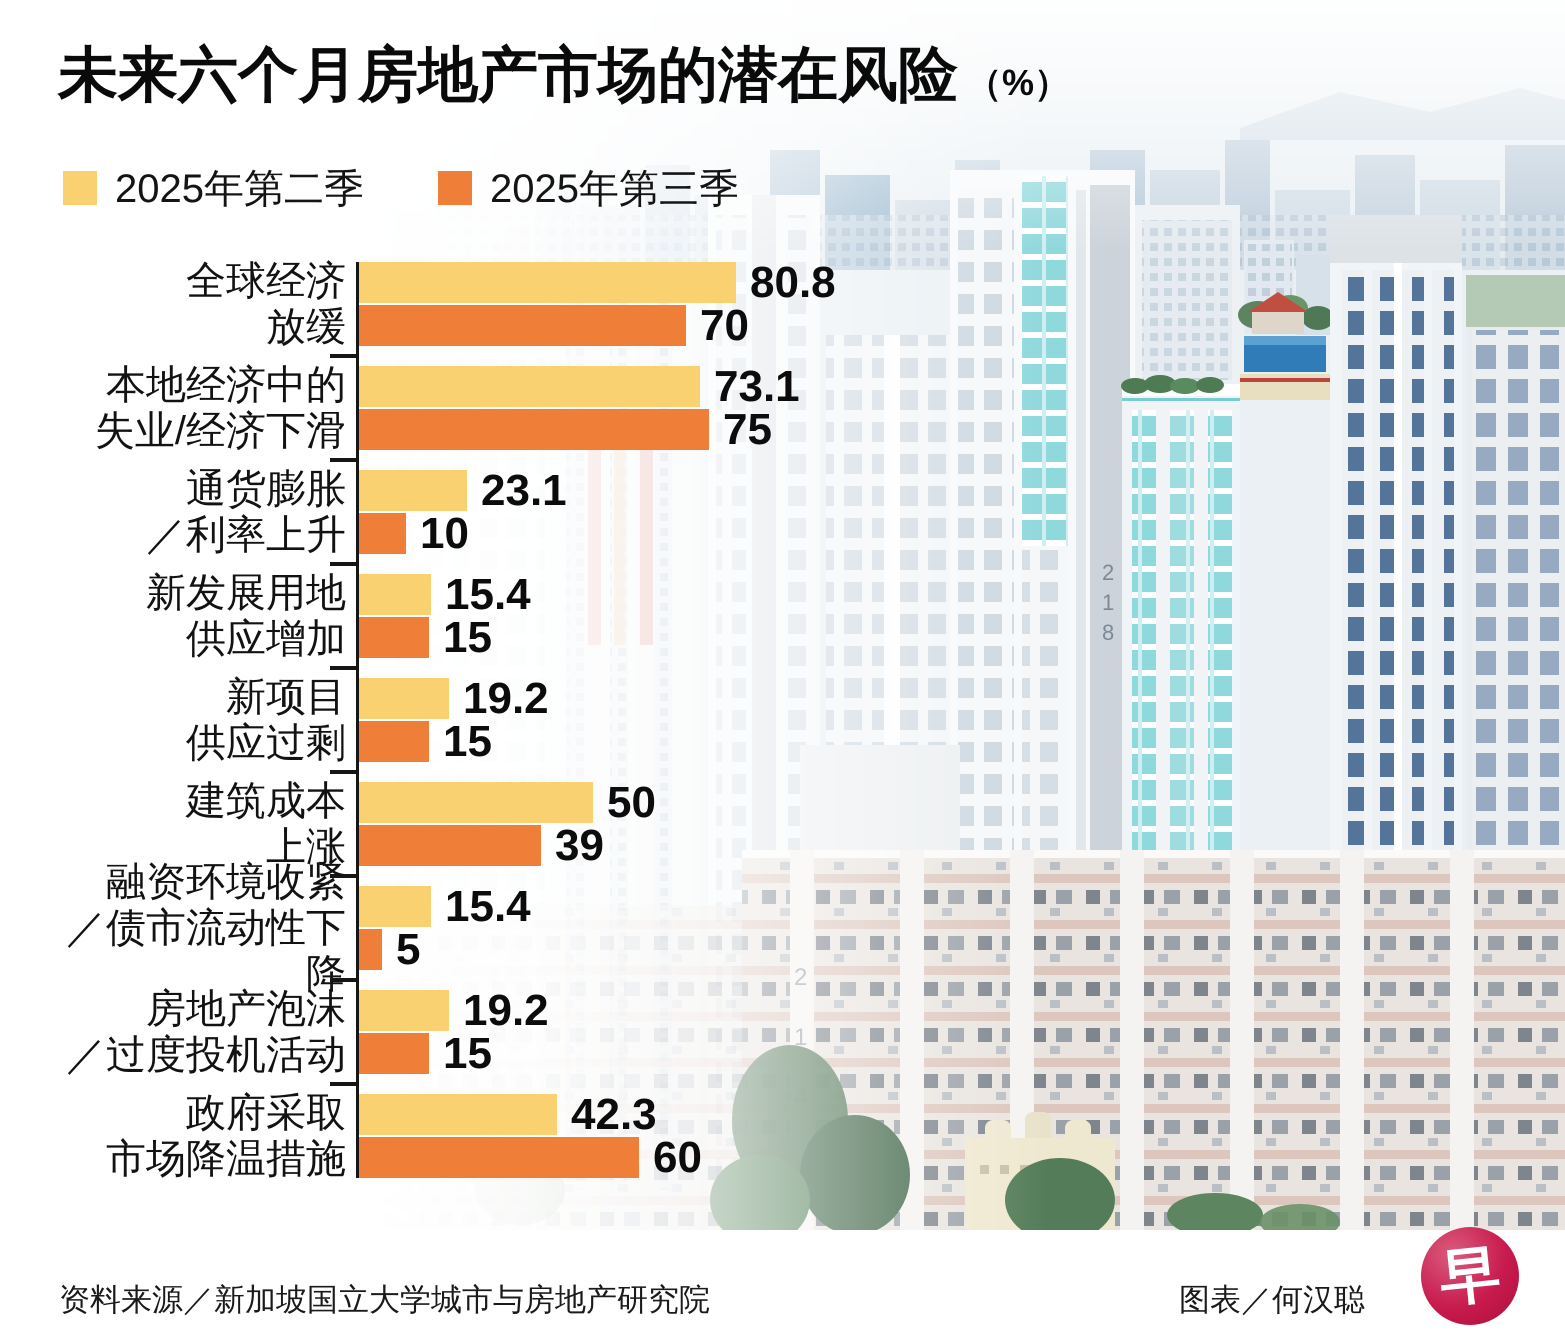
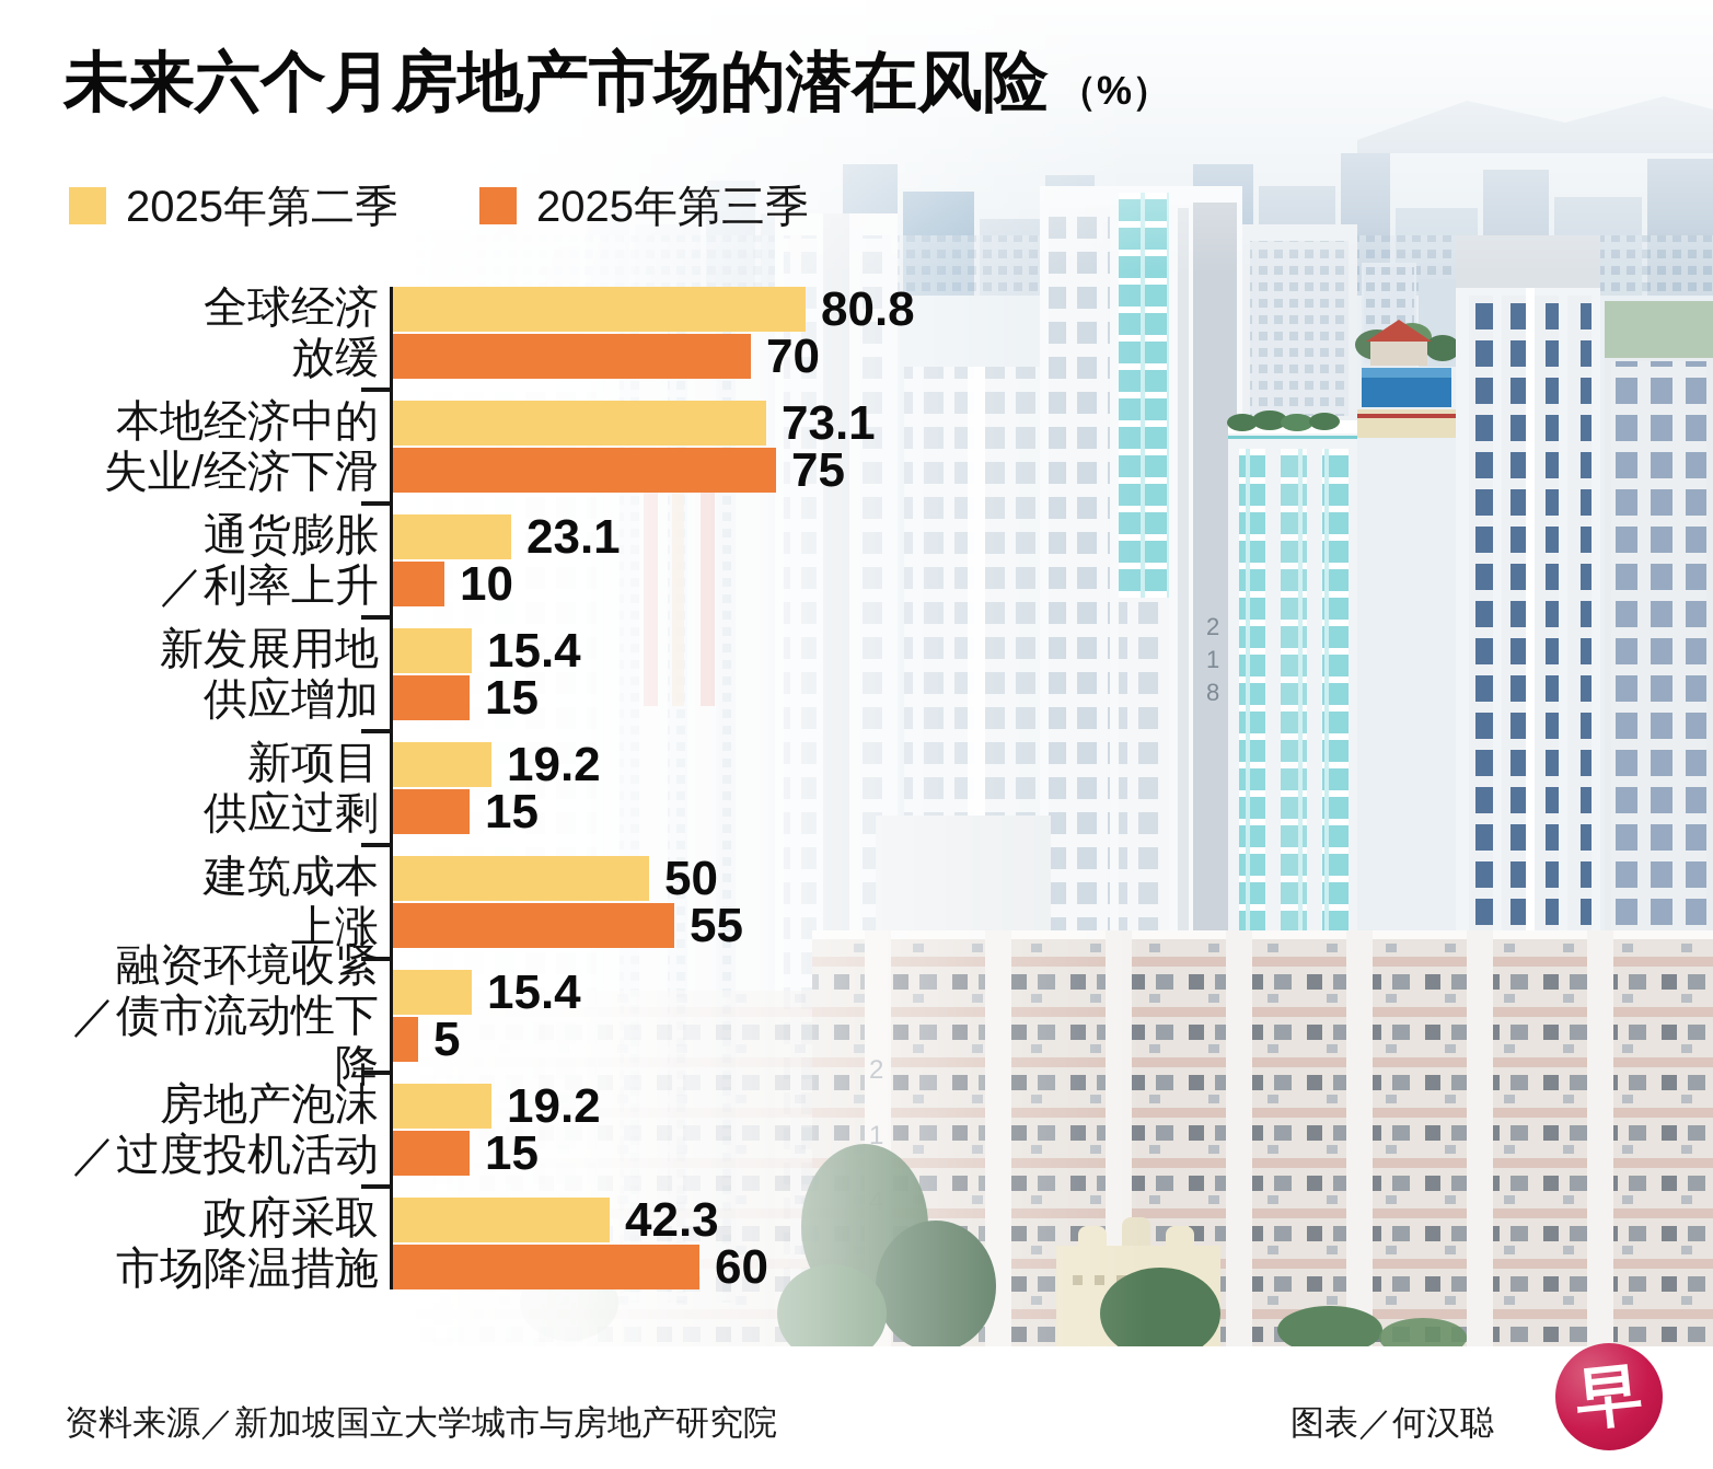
2025年第三季/建筑成本 上涨: 39 -> 55
